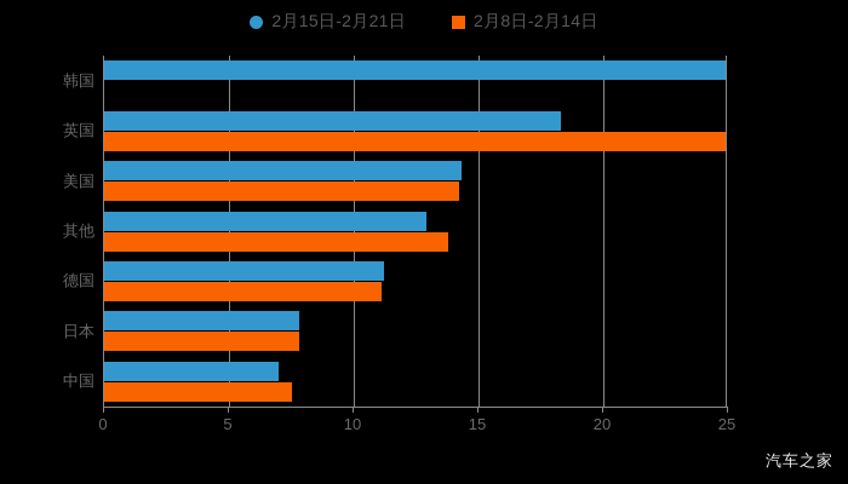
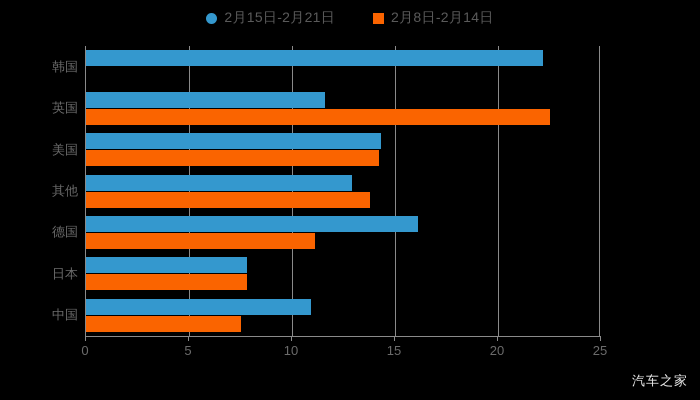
2月15日-2月21日/韩国: 24.9 -> 22.2
2月15日-2月21日/英国: 18.3 -> 11.6
2月8日-2月14日/英国: 24.9 -> 22.5
2月15日-2月21日/德国: 11.2 -> 16.1
2月15日-2月21日/中国: 7.0 -> 10.9
